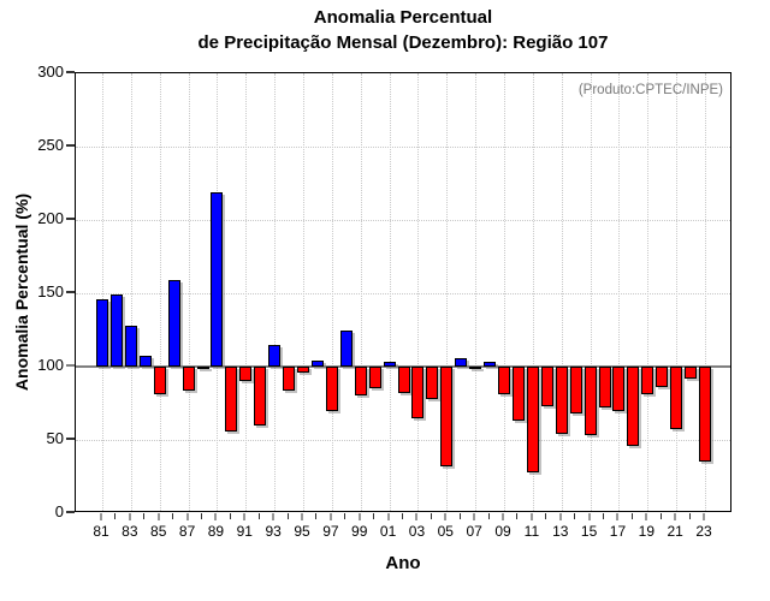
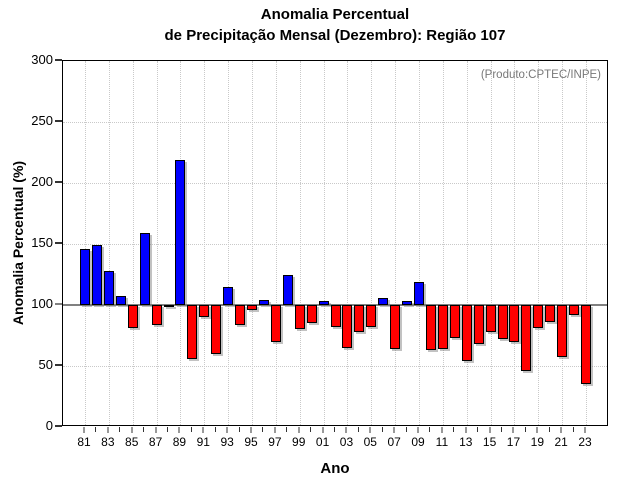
05: 32 -> 82
07: 98 -> 64
09: 81 -> 119
11: 28 -> 64
15: 53 -> 78
